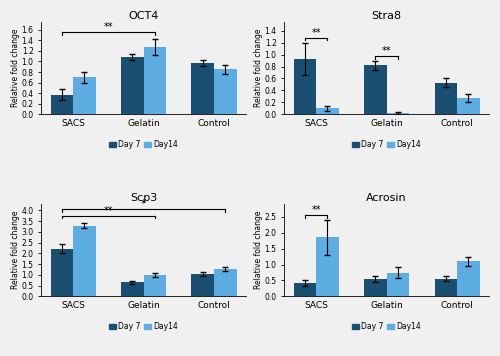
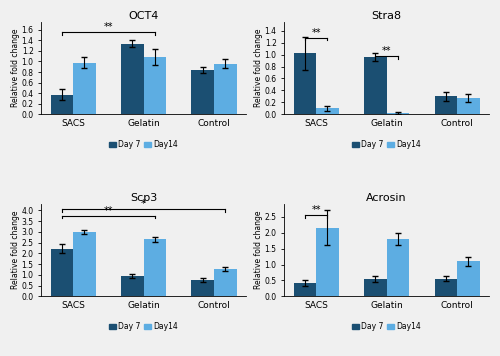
OCT4/Day14/SACS: 0.70 -> 0.98
OCT4/Day 7/Gelatin: 1.08 -> 1.34
OCT4/Day14/Gelatin: 1.28 -> 1.08
OCT4/Day 7/Control: 0.97 -> 0.84
OCT4/Day14/Control: 0.85 -> 0.96
Stra8/Day 7/SACS: 0.92 -> 1.02
Stra8/Day 7/Gelatin: 0.82 -> 0.96
Stra8/Day 7/Control: 0.53 -> 0.30
Scp3/Day14/SACS: 3.30 -> 3.00
Scp3/Day 7/Gelatin: 0.65 -> 0.95
Scp3/Day14/Gelatin: 1.00 -> 2.65
Scp3/Day 7/Control: 1.05 -> 0.75
Acrosin/Day14/SACS: 1.85 -> 2.15
Acrosin/Day14/Gelatin: 0.75 -> 1.80
